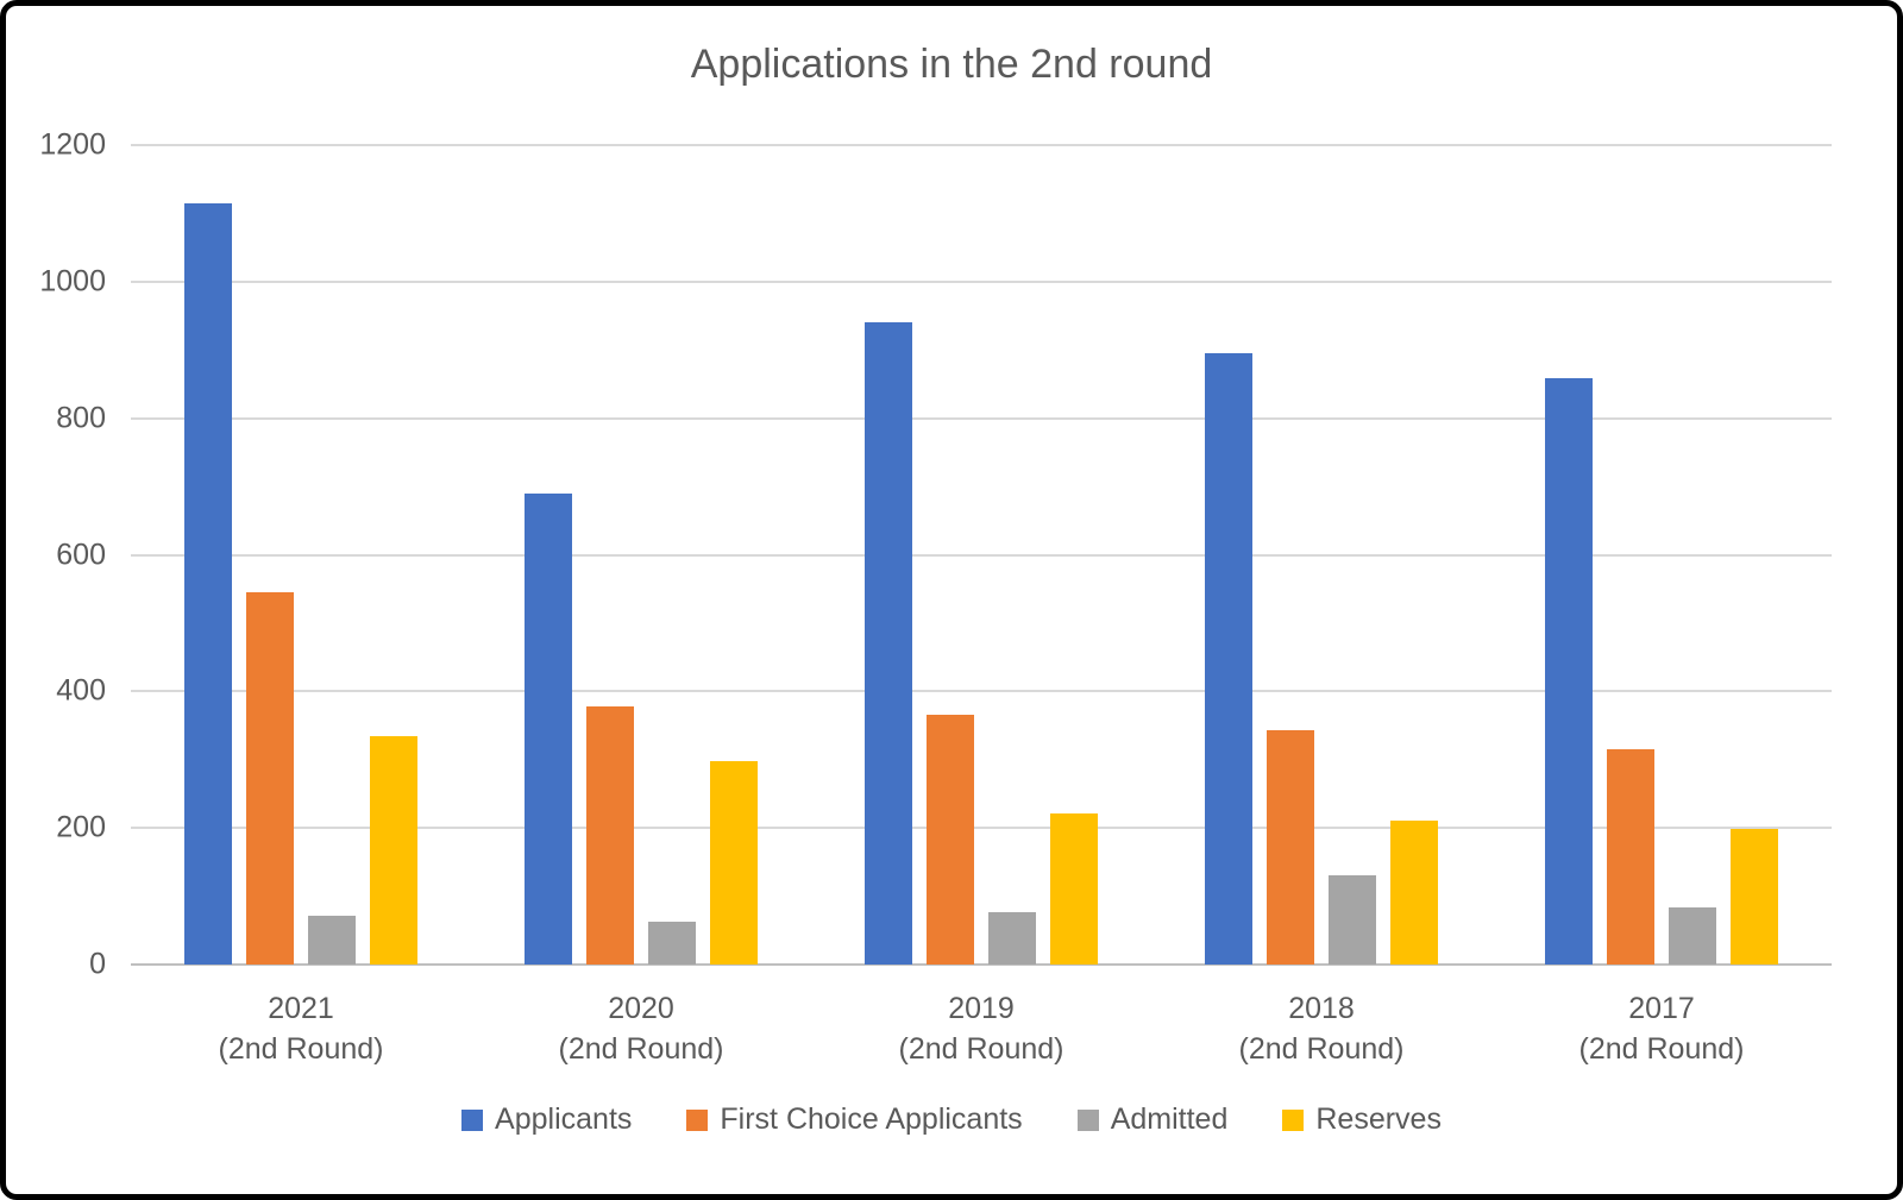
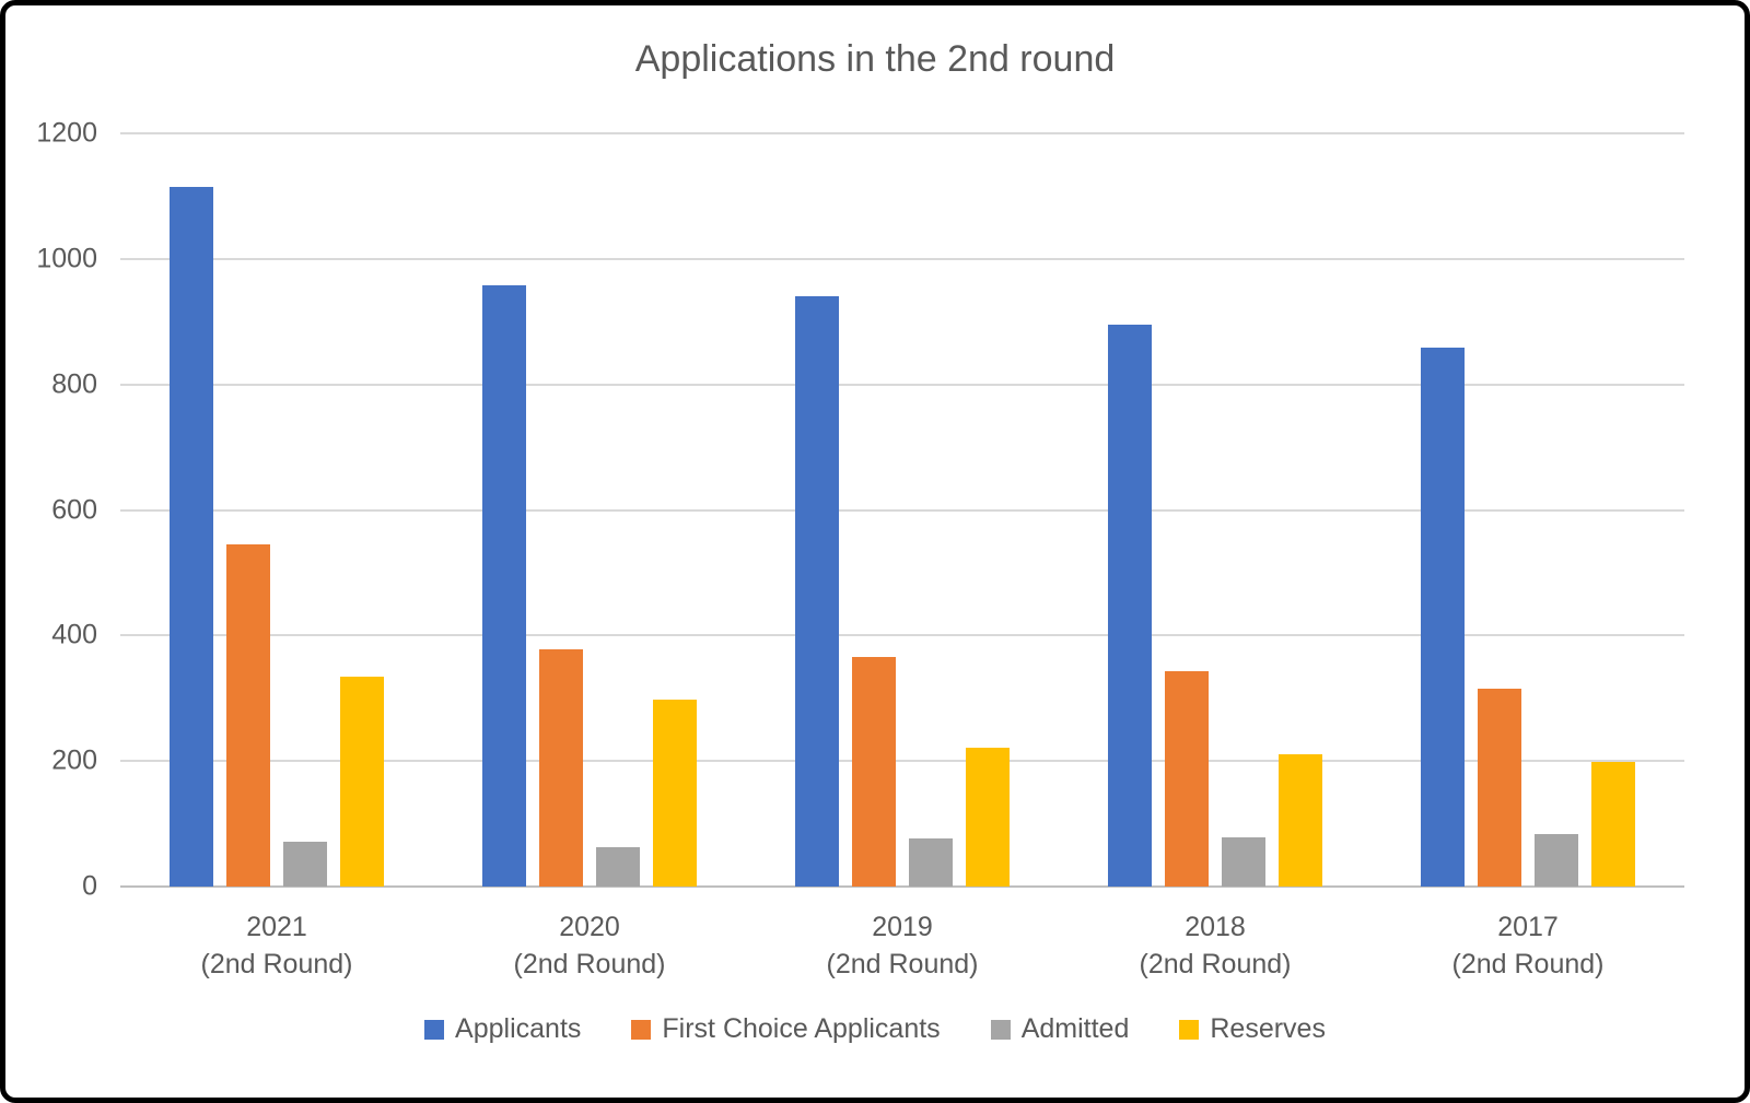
Applicants/2020: 690 -> 960
Admitted/2018: 130 -> 80
